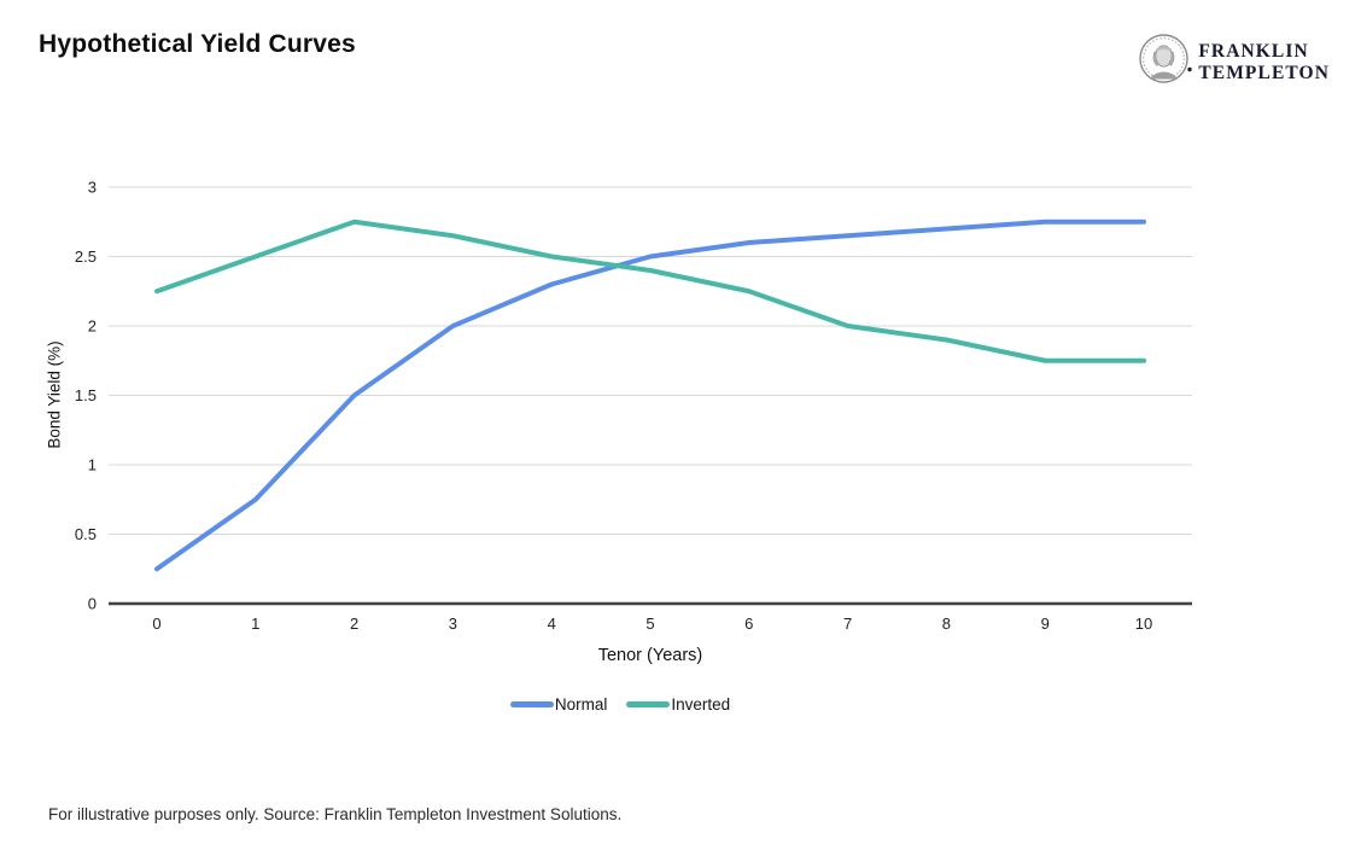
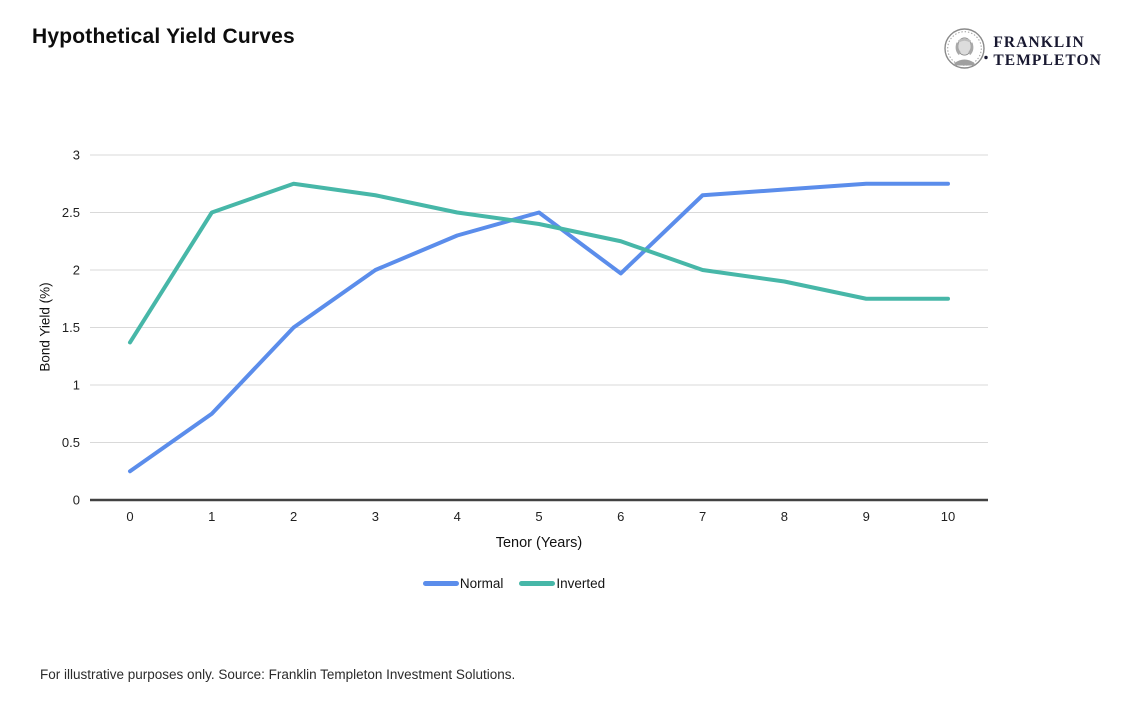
Inverted/0: 2.25 -> 1.37
Normal/6: 2.60 -> 1.97
